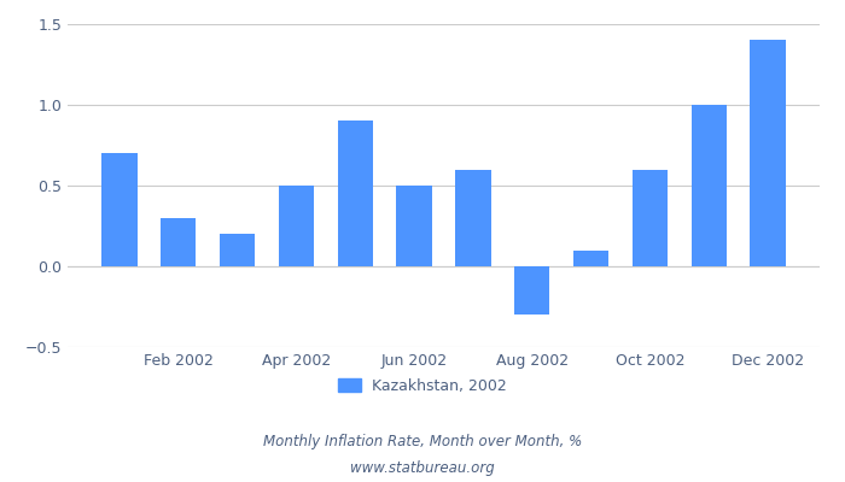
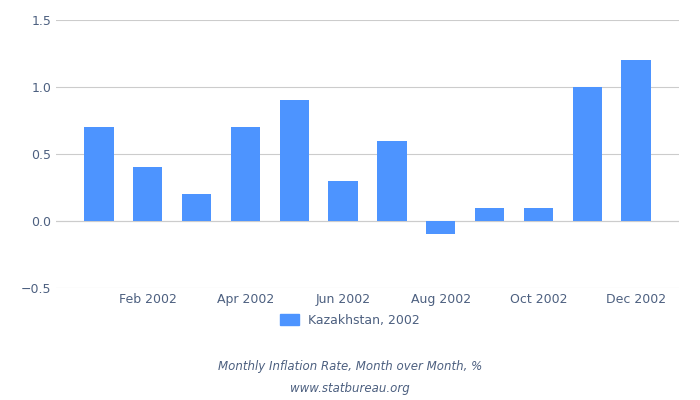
Feb 2002: 0.3 -> 0.4
Apr 2002: 0.5 -> 0.7
Jun 2002: 0.5 -> 0.3
Aug 2002: -0.3 -> -0.1
Oct 2002: 0.6 -> 0.1
Dec 2002: 1.4 -> 1.2
